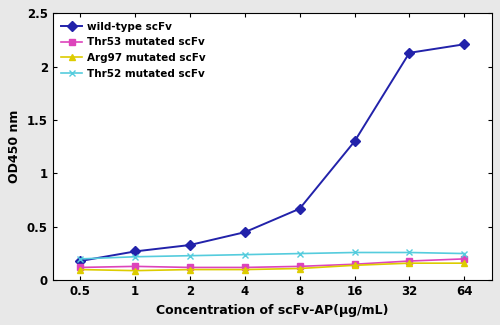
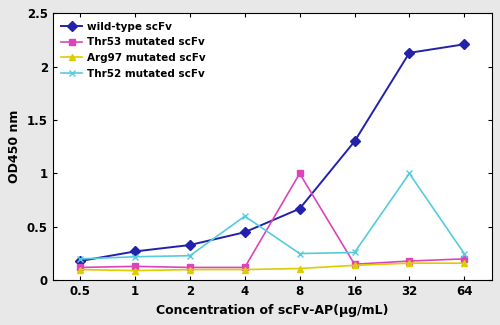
Thr52 mutated scFv/4: 0.24 -> 0.60
Thr53 mutated scFv/8: 0.13 -> 1.00
Thr52 mutated scFv/32: 0.26 -> 1.00
